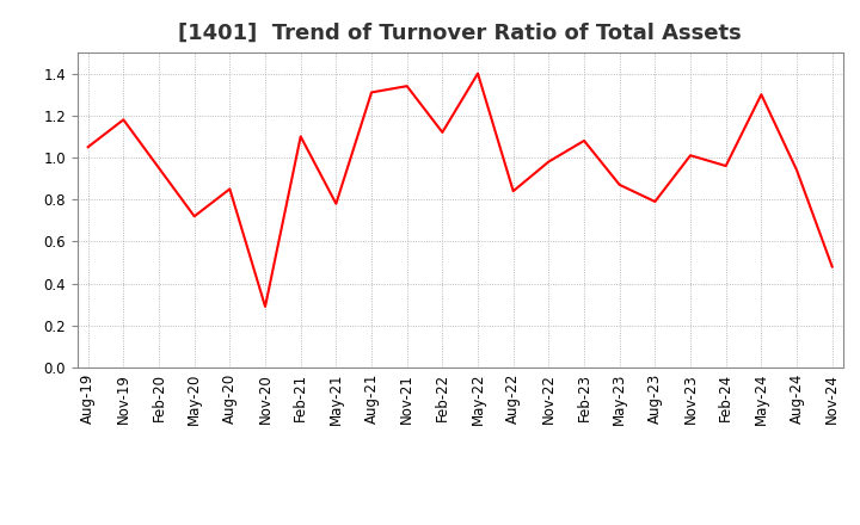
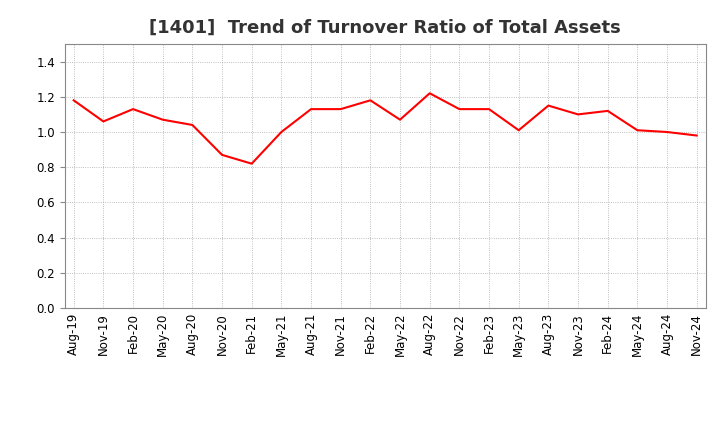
Aug-19: 1.05 -> 1.18
Nov-19: 1.18 -> 1.06
Feb-20: 0.95 -> 1.13
May-20: 0.72 -> 1.07
Aug-20: 0.85 -> 1.04
Nov-20: 0.29 -> 0.87
Feb-21: 1.10 -> 0.82
May-21: 0.78 -> 1.00
Aug-21: 1.31 -> 1.13
Nov-21: 1.34 -> 1.13
Feb-22: 1.12 -> 1.18
May-22: 1.40 -> 1.07
Aug-22: 0.84 -> 1.22
Nov-22: 0.98 -> 1.13
Feb-23: 1.08 -> 1.13
May-23: 0.87 -> 1.01
Aug-23: 0.79 -> 1.15
Nov-23: 1.01 -> 1.10
Feb-24: 0.96 -> 1.12
May-24: 1.30 -> 1.01
Aug-24: 0.94 -> 1.00
Nov-24: 0.48 -> 0.98
